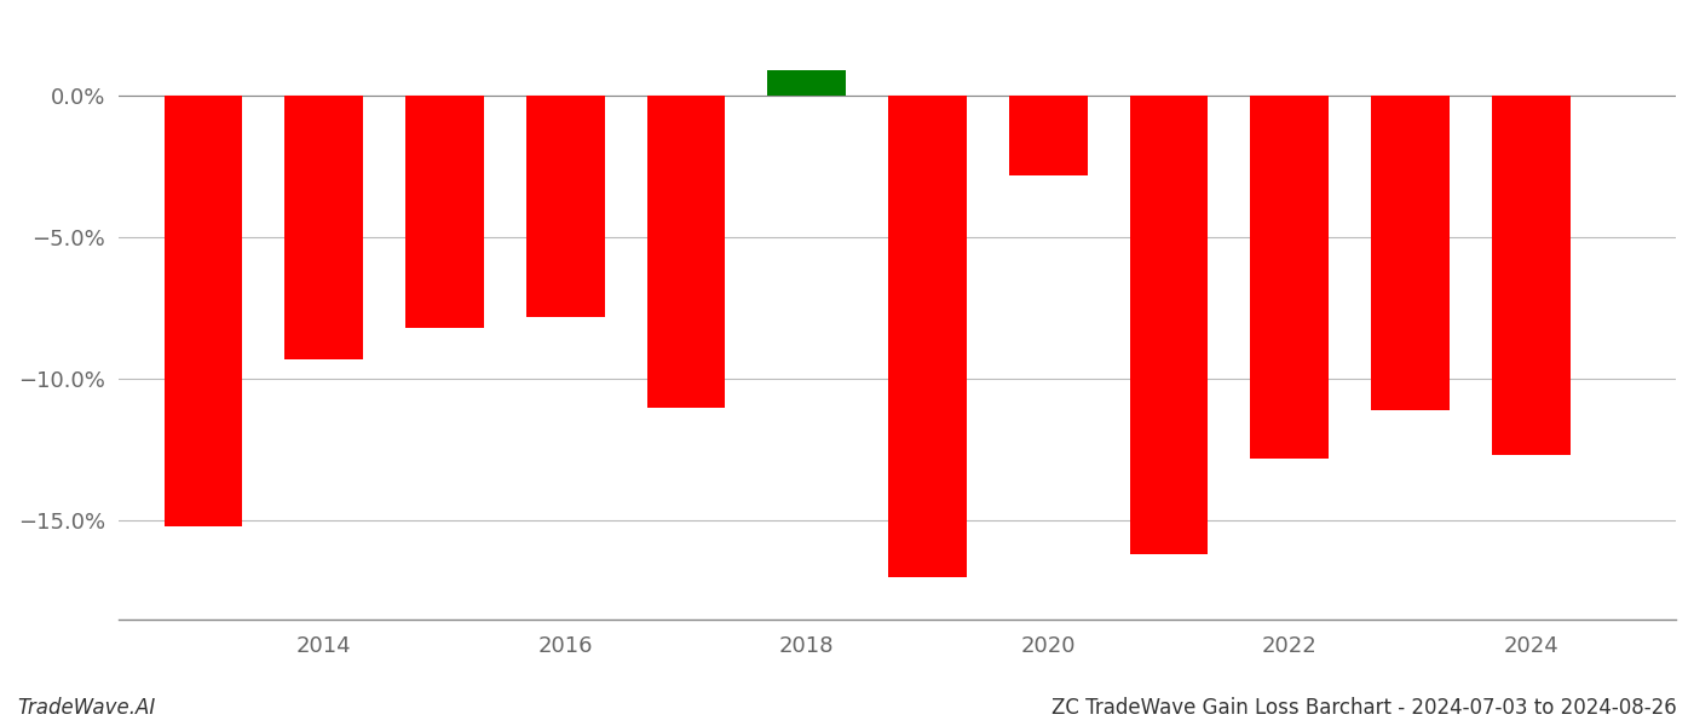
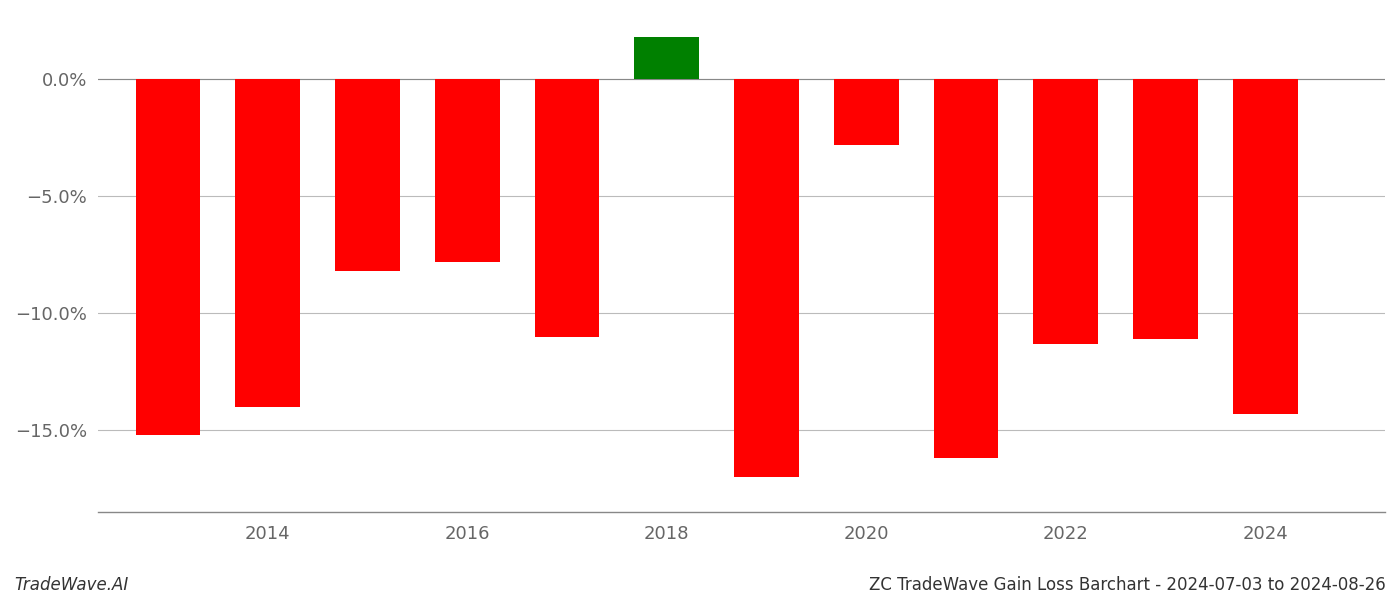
2014: -9.3% -> -14.0%
2018: 0.9% -> 1.8%
2022: -12.8% -> -11.3%
2024: -12.7% -> -14.3%
